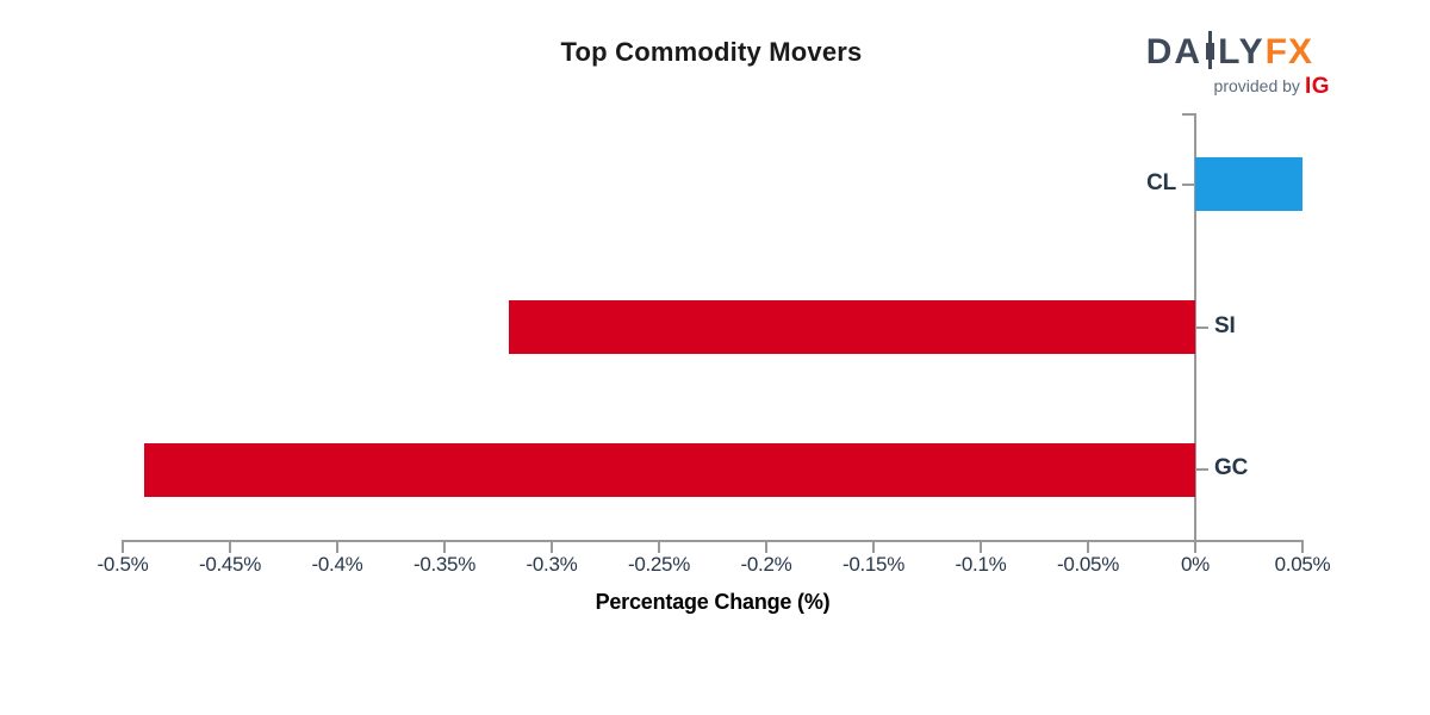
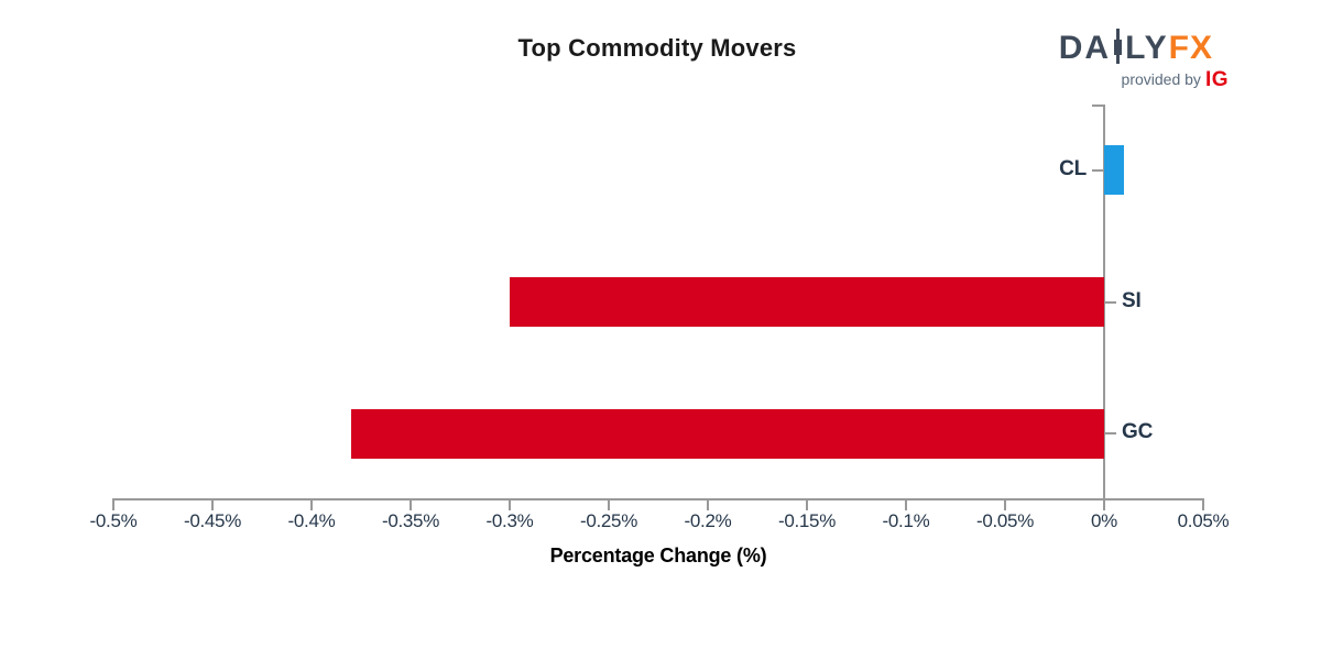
CL: 0.05% -> 0.01%
SI: -0.32% -> -0.30%
GC: -0.49% -> -0.38%
